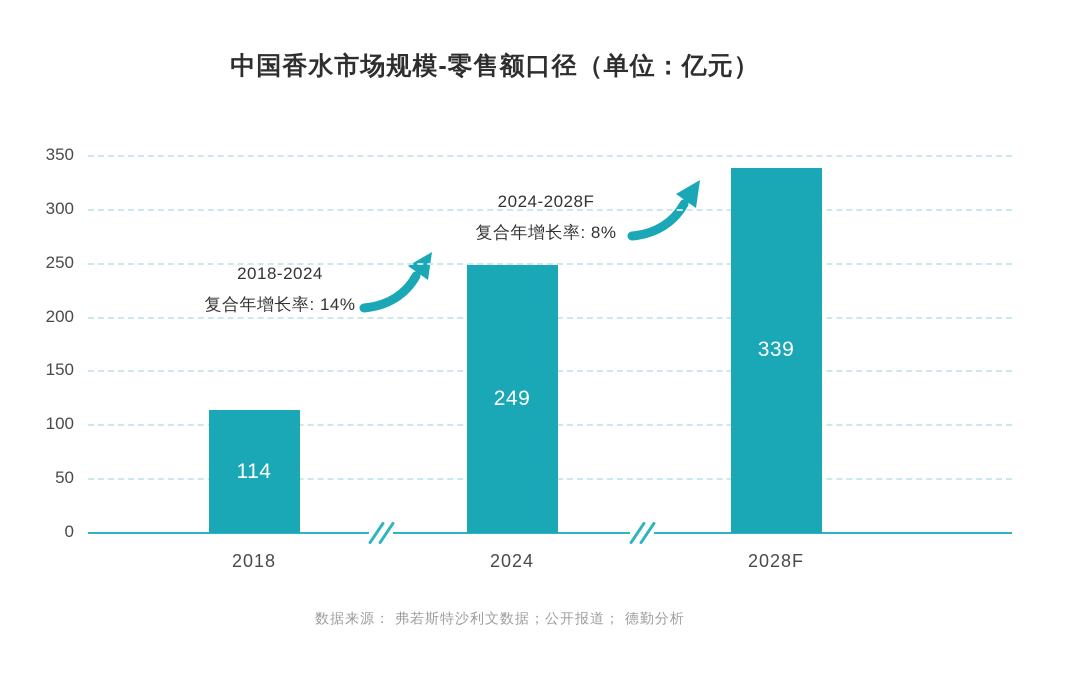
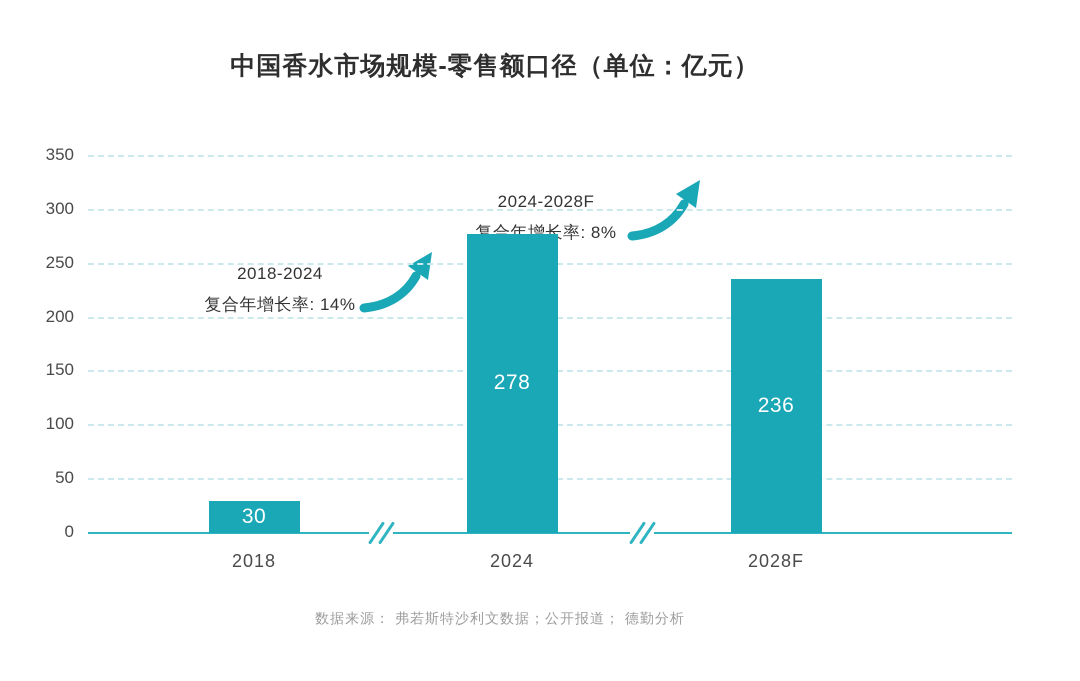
2018: 114 -> 30
2024: 249 -> 278
2028F: 339 -> 236
